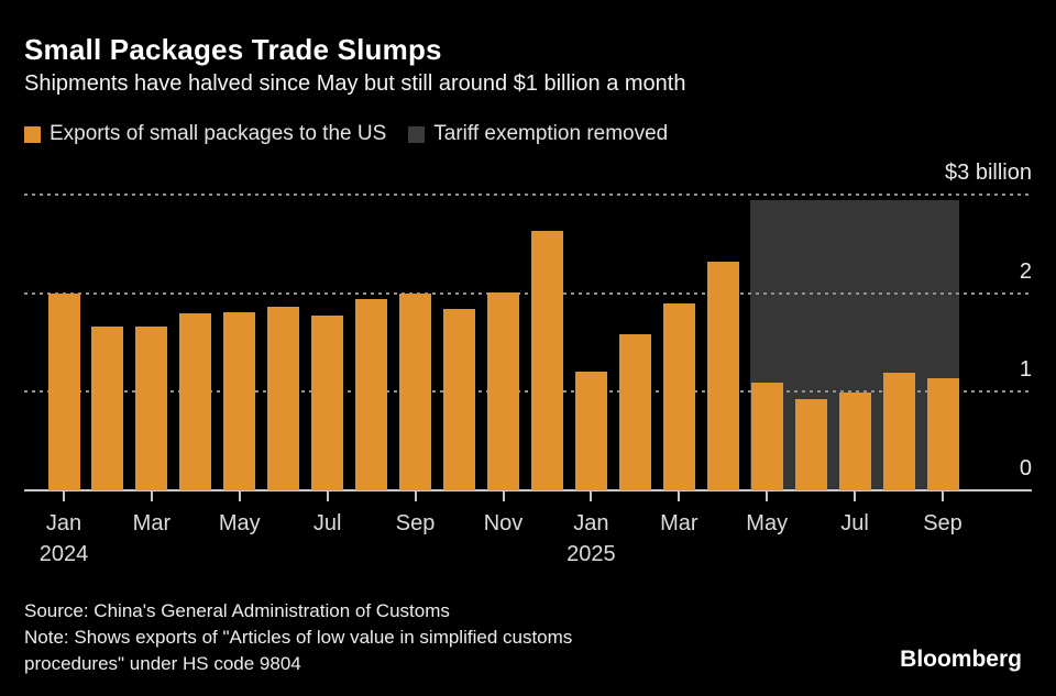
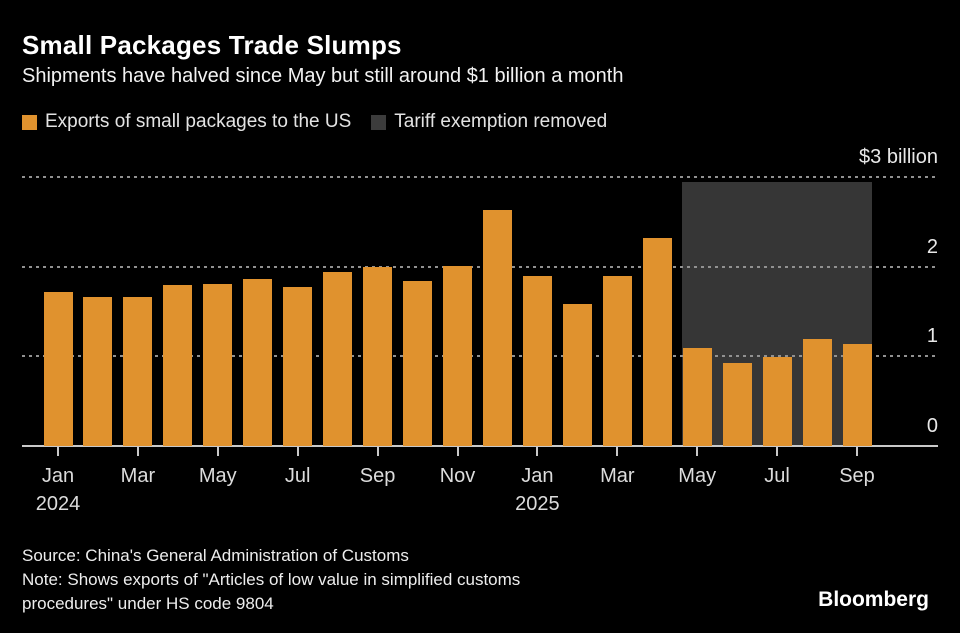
Jan 2024: 2.0 -> 1.7
Jan 2025: 1.2 -> 1.9
